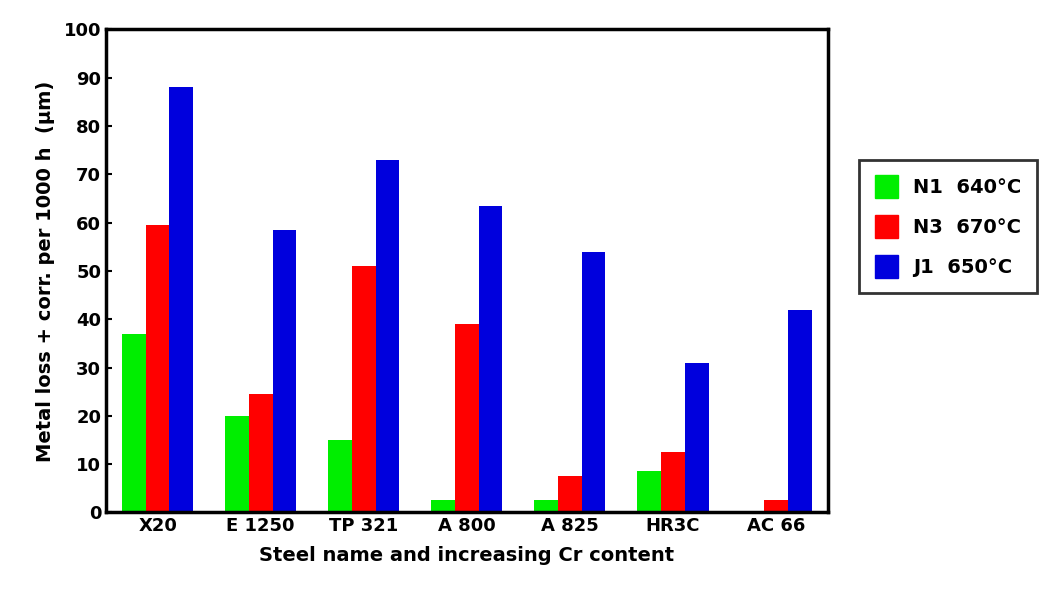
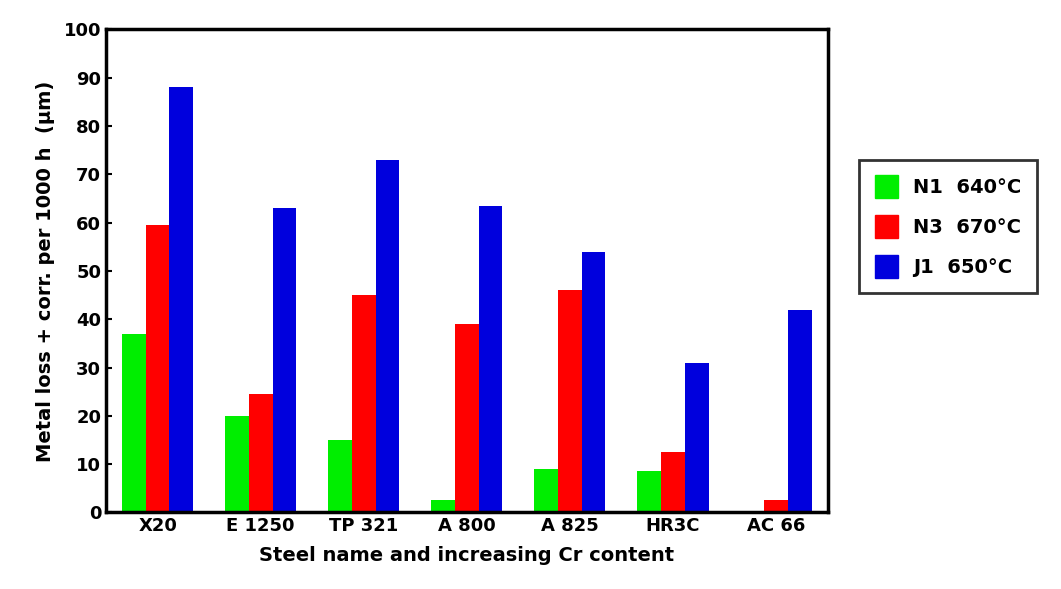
J1 650°C/E 1250: 58.5 -> 63.0
N3 670°C/TP 321: 51.0 -> 45.0
N1 640°C/A 825: 2.5 -> 9.0
N3 670°C/A 825: 7.5 -> 46.0
